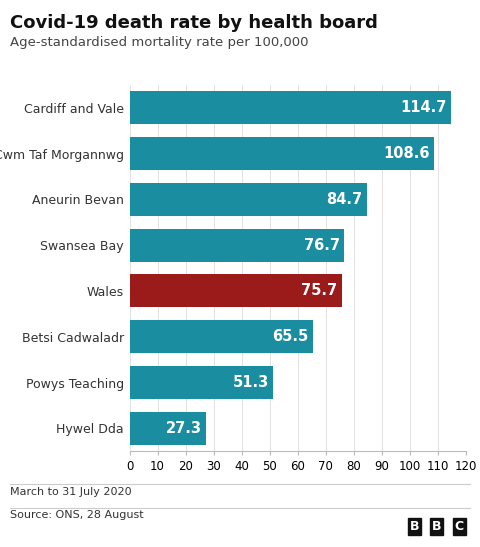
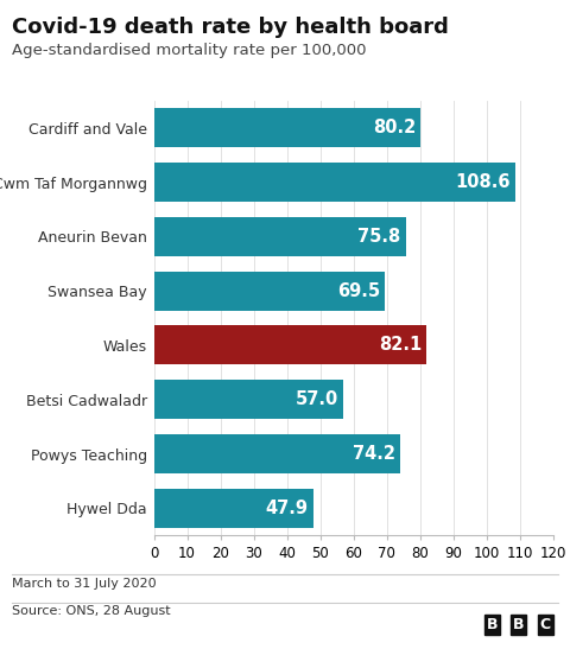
Cardiff and Vale: 114.7 -> 80.2
Aneurin Bevan: 84.7 -> 75.8
Swansea Bay: 76.7 -> 69.5
Wales: 75.7 -> 82.1
Betsi Cadwaladr: 65.5 -> 57.0
Powys Teaching: 51.3 -> 74.2
Hywel Dda: 27.3 -> 47.9
